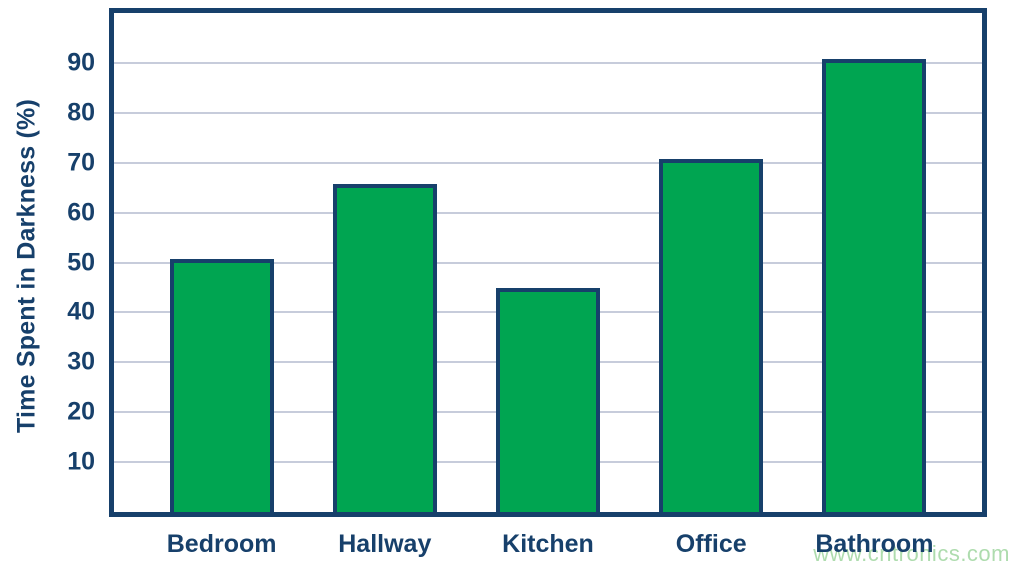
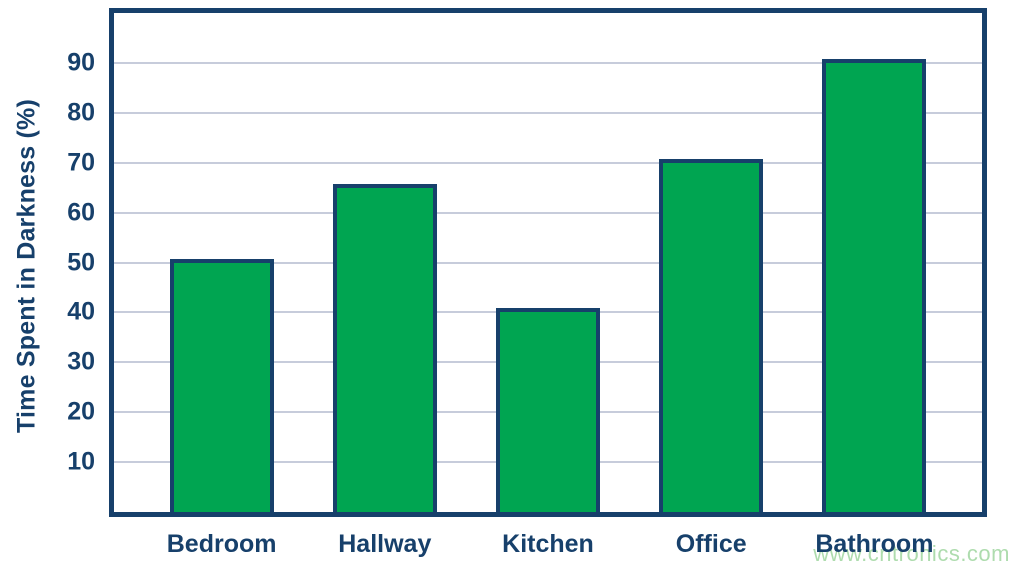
Kitchen: 44 -> 40
